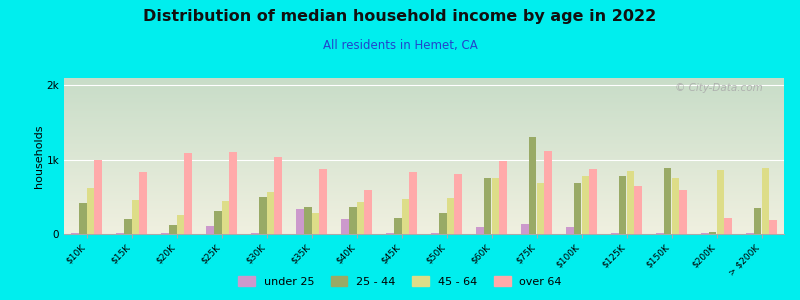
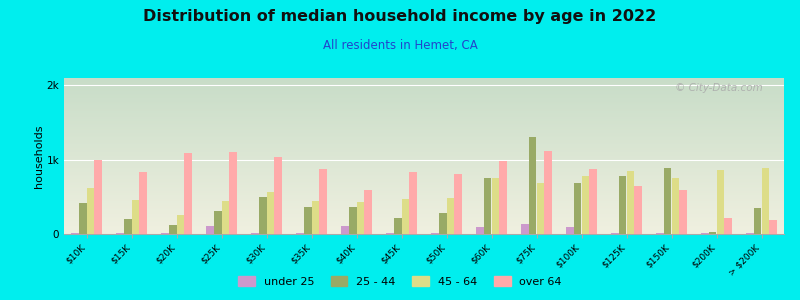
under 25/$35K: 0.34k -> 0.01k
45 - 64/$35K: 0.28k -> 0.44k
under 25/$40K: 0.20k -> 0.11k
